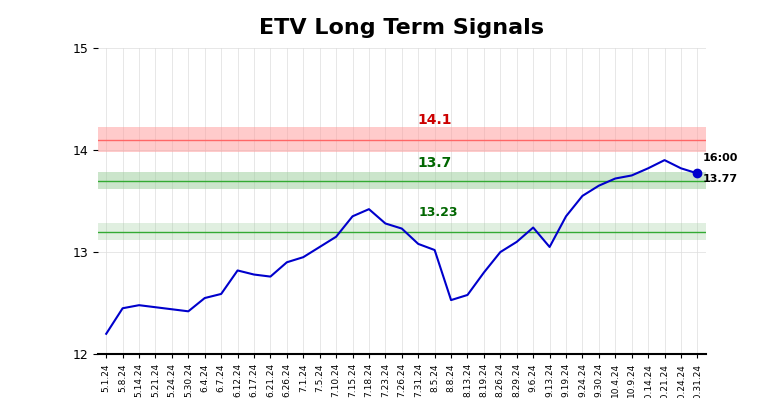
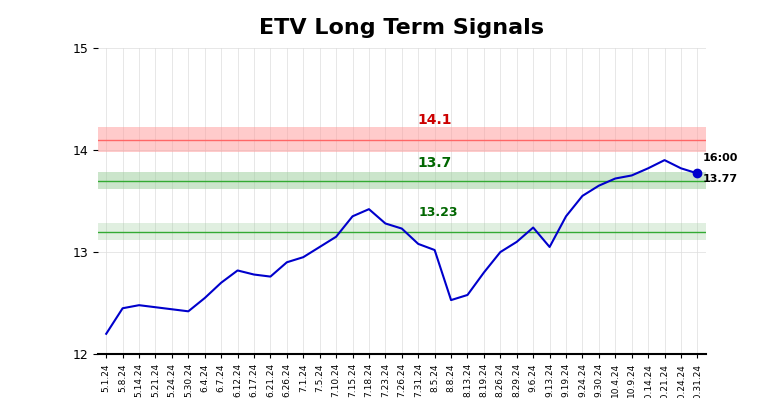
6.7.24: 12.59 -> 12.70
